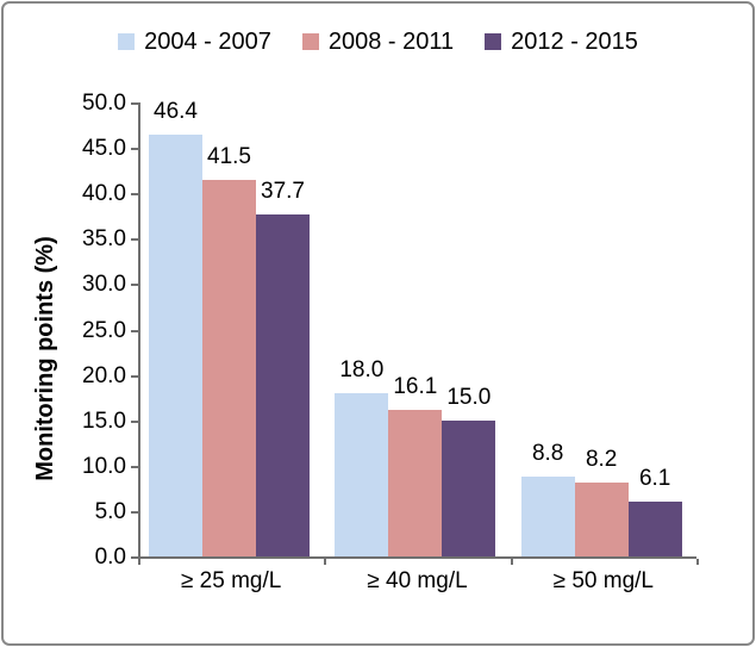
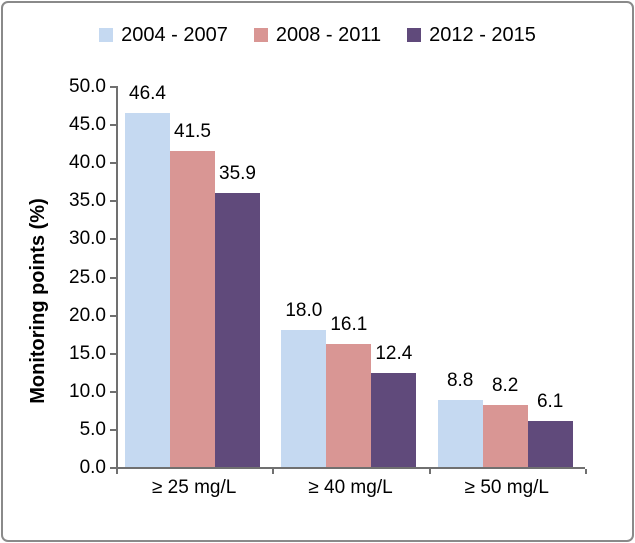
2012 - 2015/≥ 25 mg/L: 37.7 -> 35.9
2012 - 2015/≥ 40 mg/L: 15.0 -> 12.4
